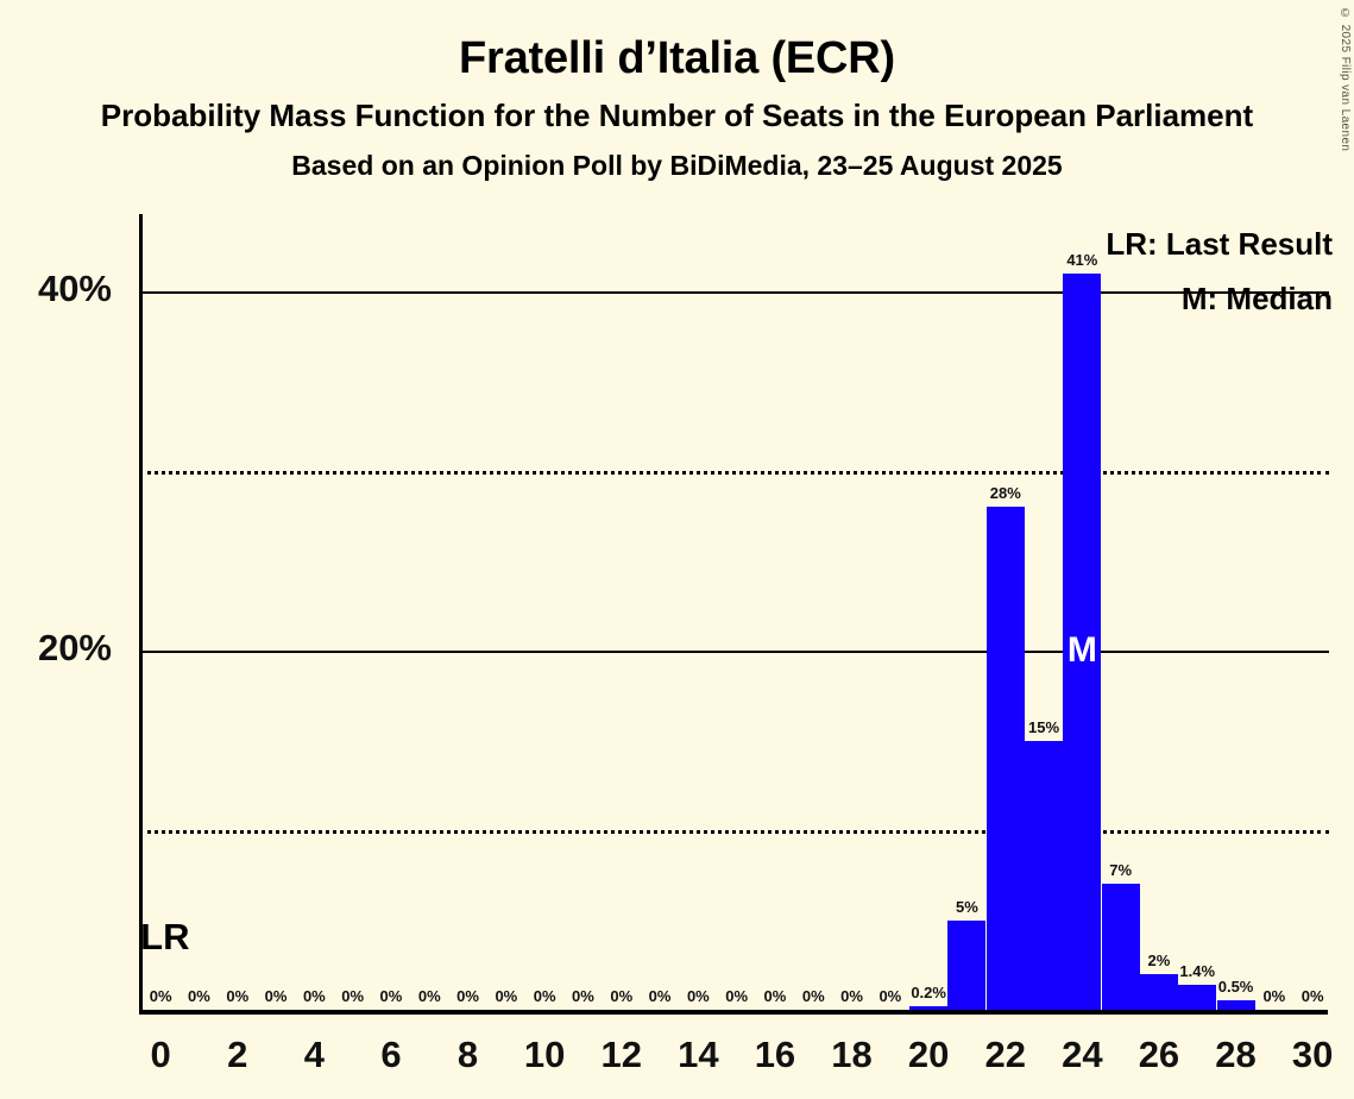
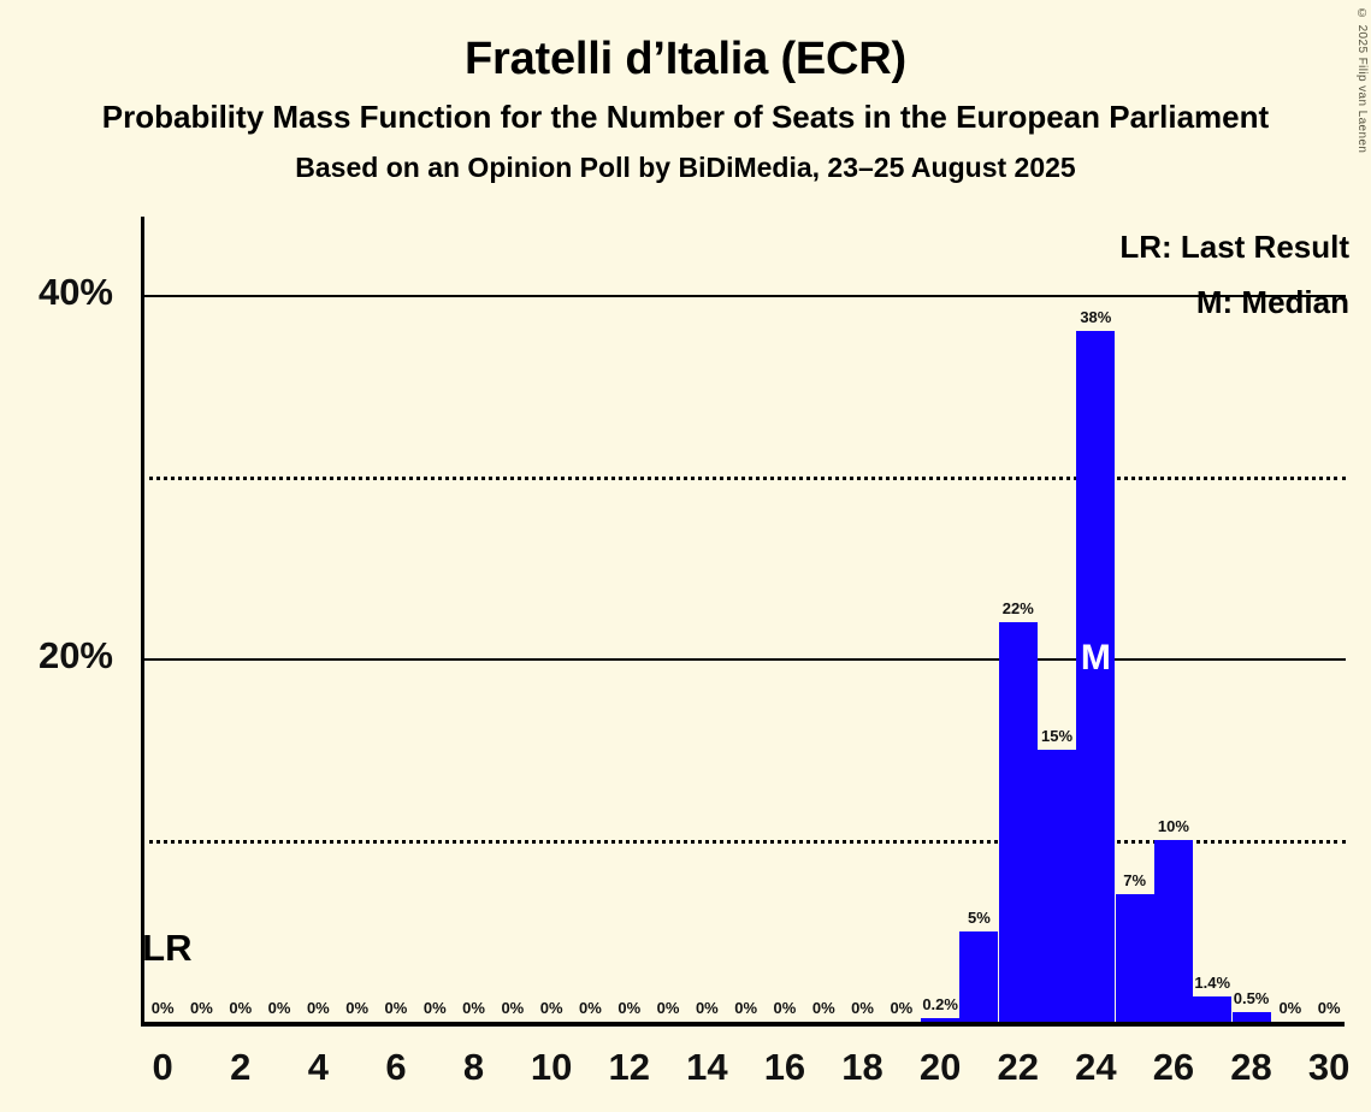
22: 28% -> 22%
24: 41% -> 38%
26: 2% -> 10%
